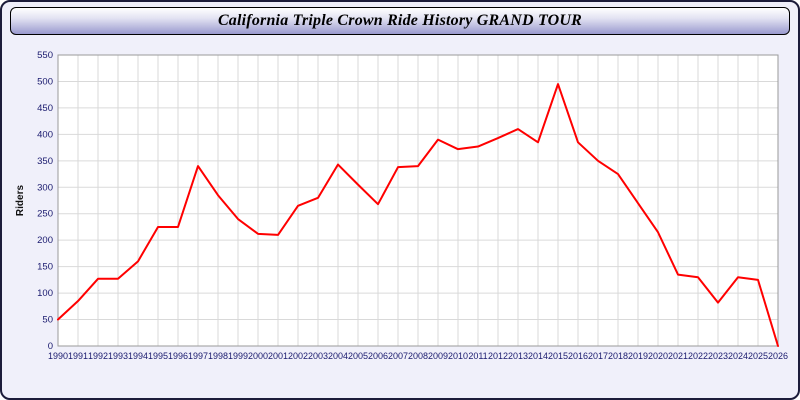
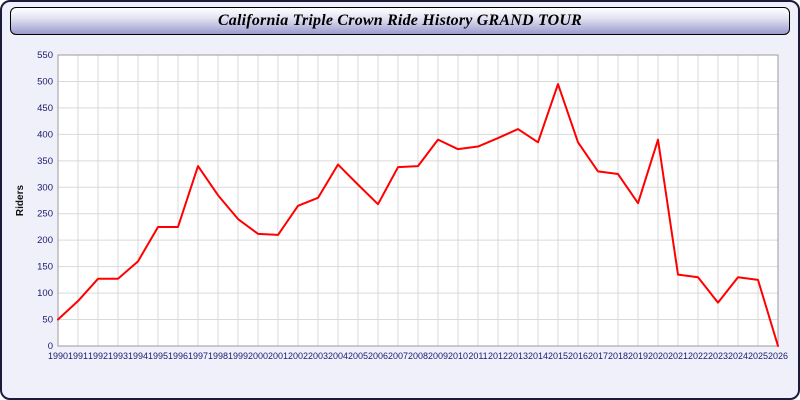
2017: 350 -> 330
2020: 220 -> 390
